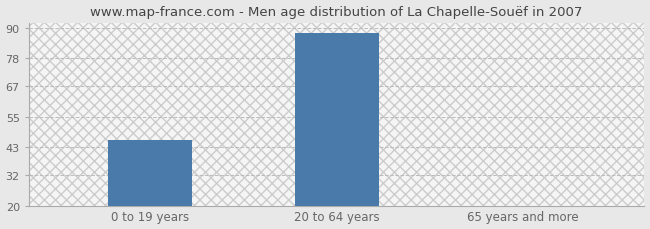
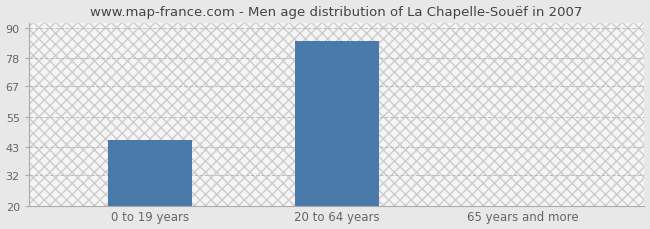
20 to 64 years: 88 -> 85
